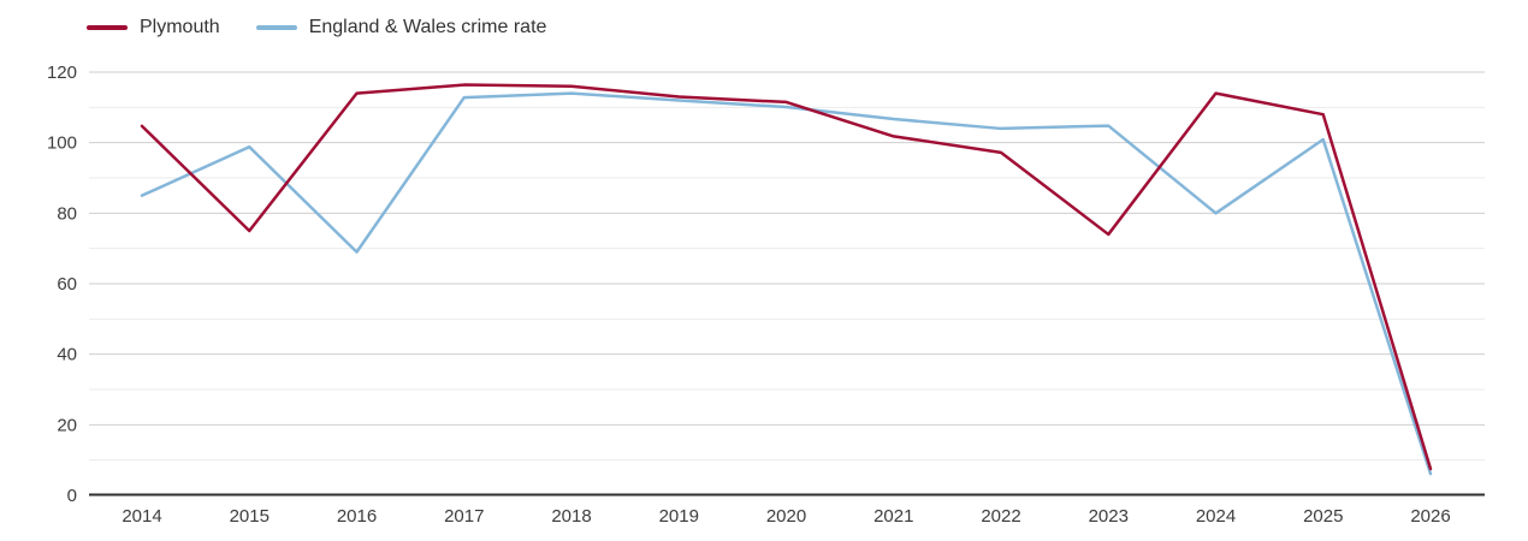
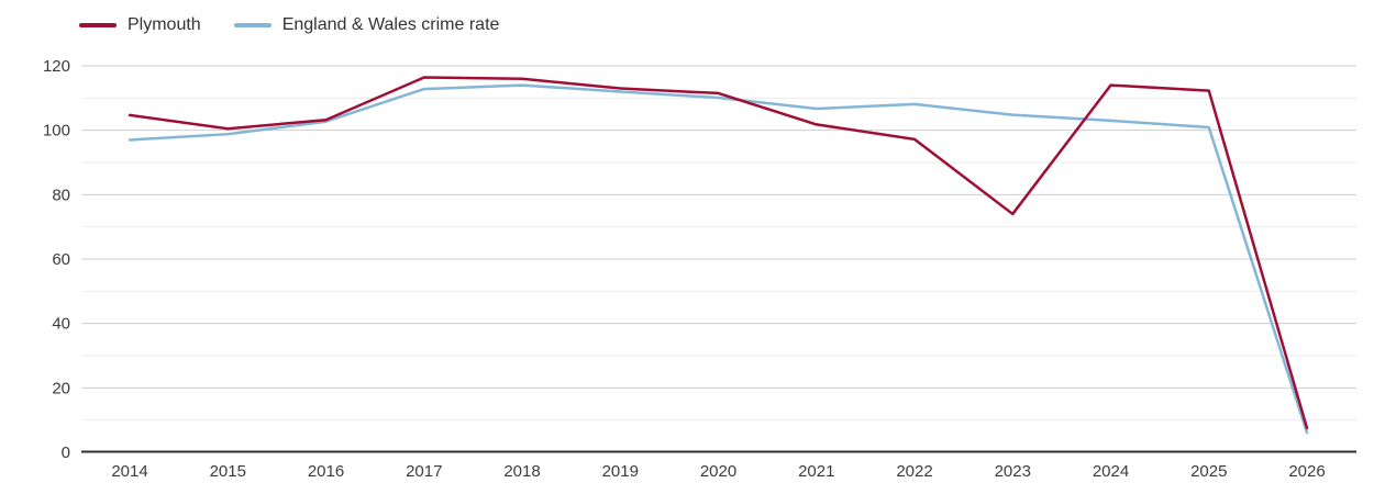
England & Wales crime rate/2014: 85 -> 97
Plymouth/2015: 75 -> 100
Plymouth/2016: 114 -> 103
England & Wales crime rate/2016: 69 -> 103
England & Wales crime rate/2022: 104 -> 108
England & Wales crime rate/2024: 80 -> 103
Plymouth/2025: 108 -> 112
